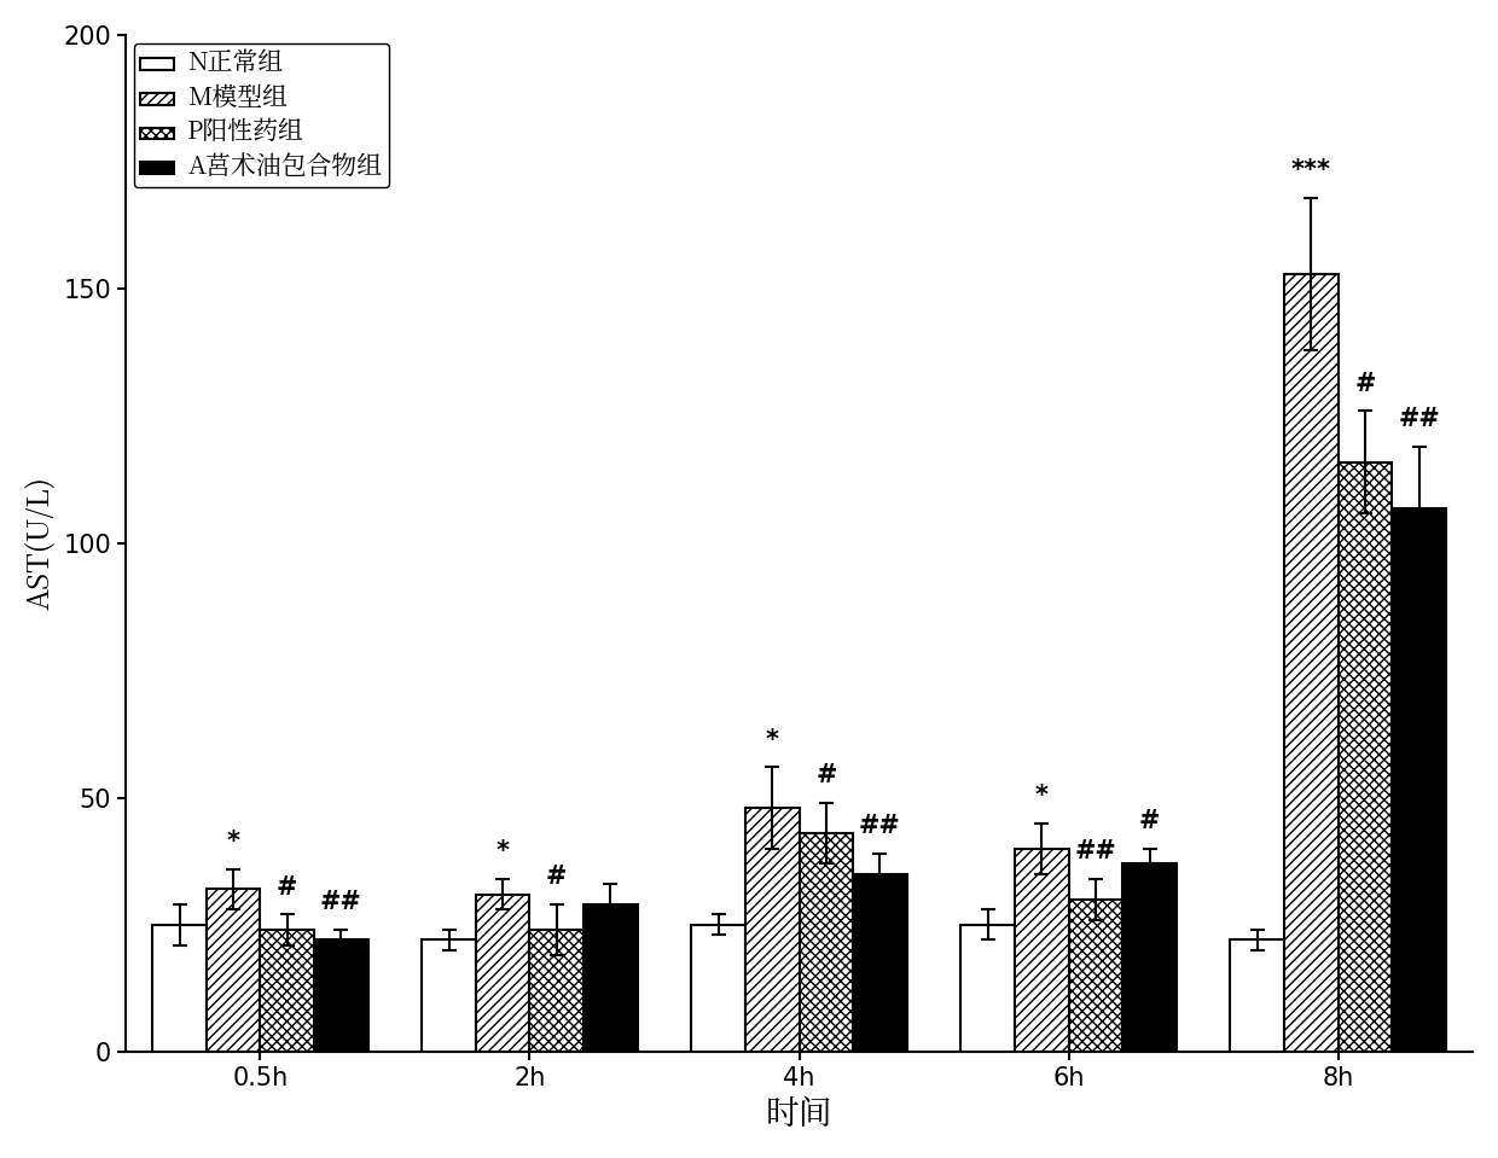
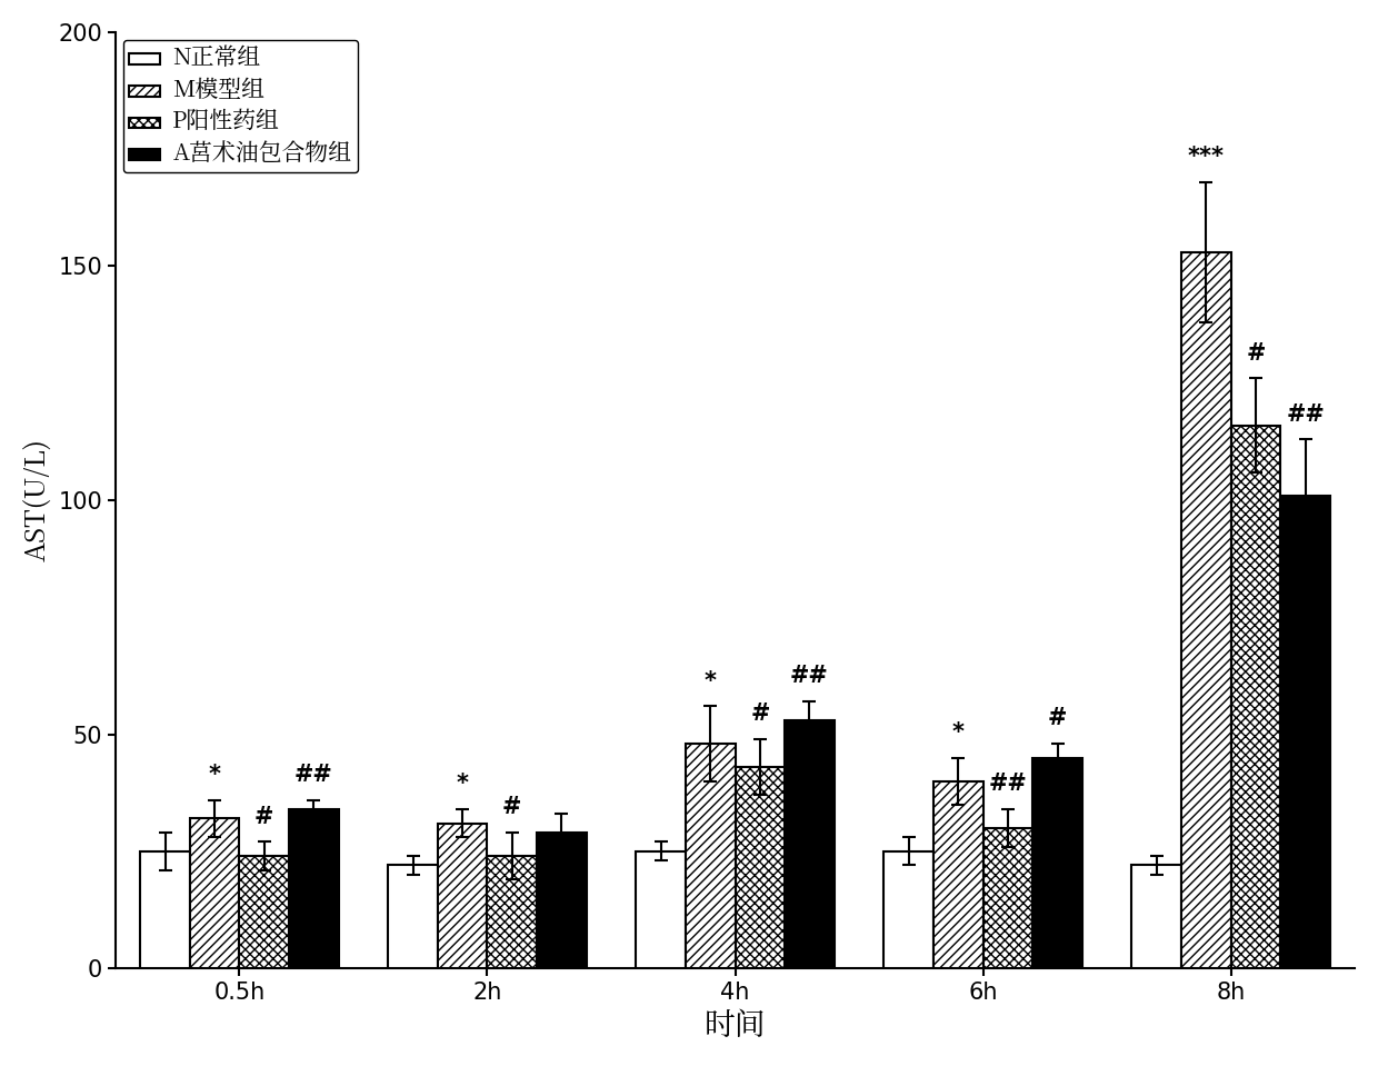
A莒术油包合物组/0.5h: 22 -> 34
A莒术油包合物组/4h: 35 -> 53
A莒术油包合物组/6h: 37 -> 45
A莒术油包合物组/8h: 107 -> 101
